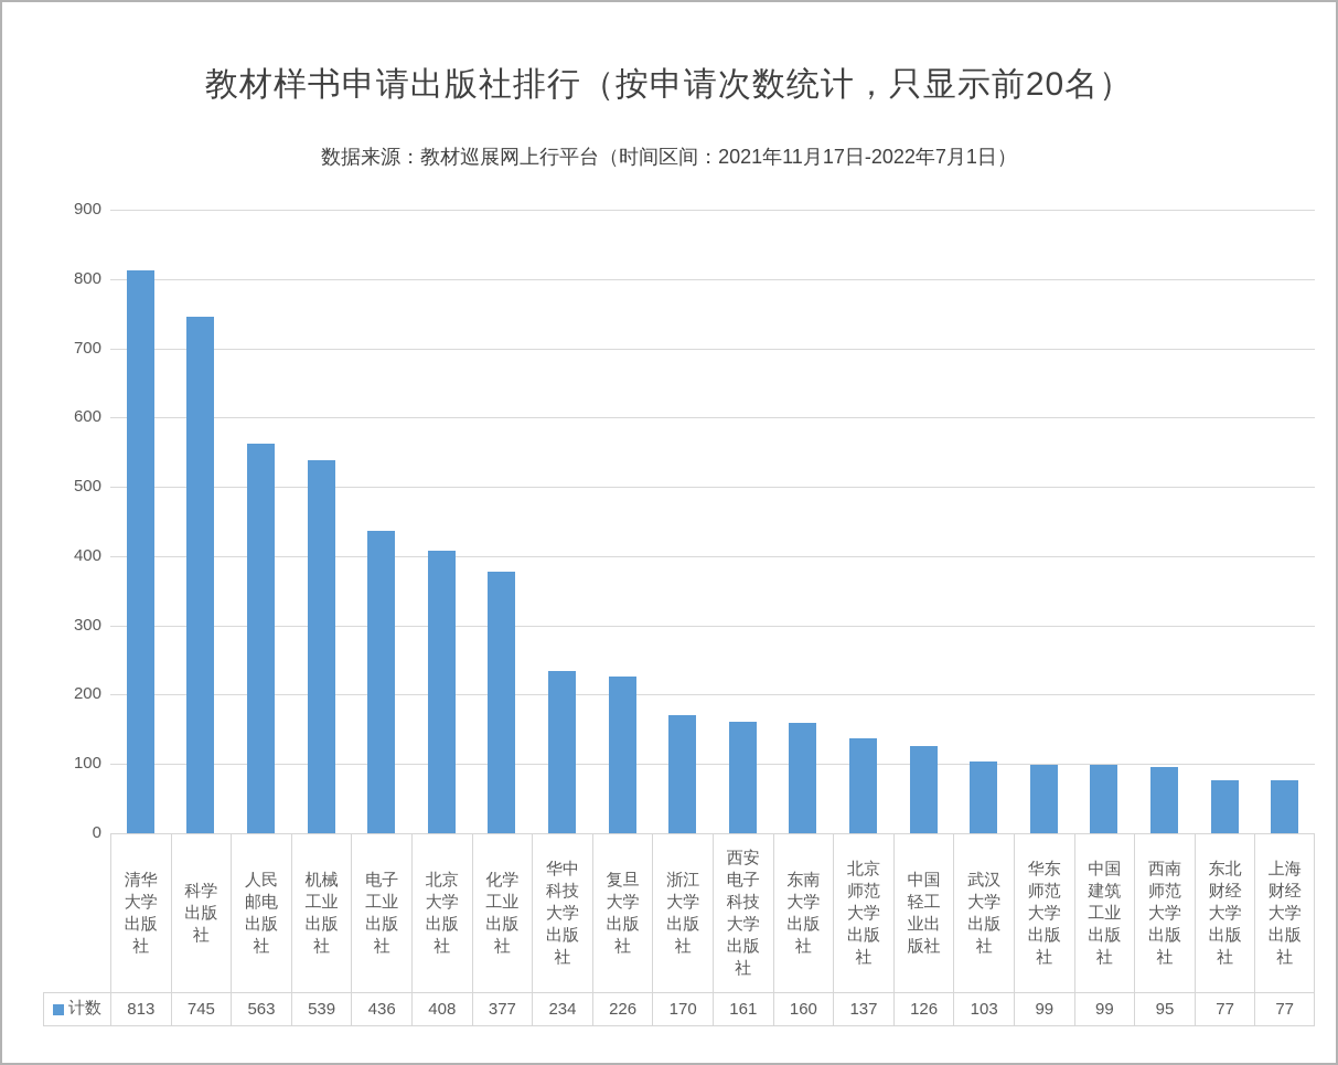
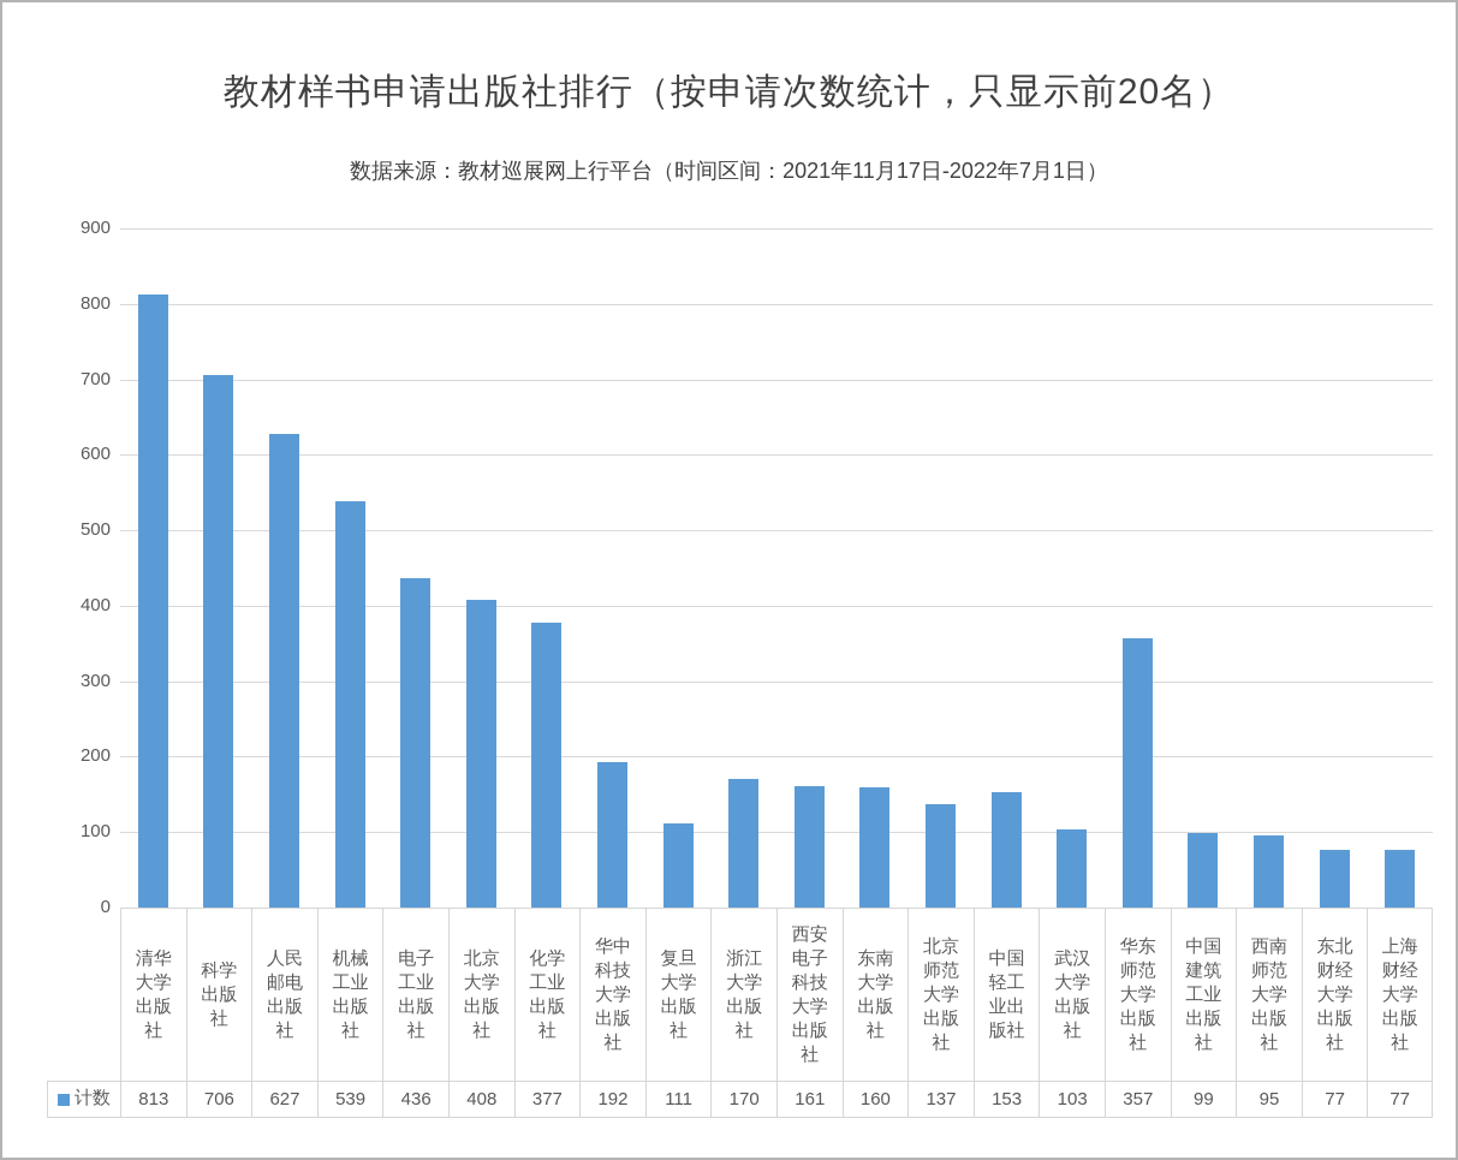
科学出版社: 745 -> 706
人民邮电出版社: 563 -> 627
华中科技大学出版社: 234 -> 192
复旦大学出版社: 226 -> 111
中国轻工业出版社: 126 -> 153
华东师范大学出版社: 99 -> 357
